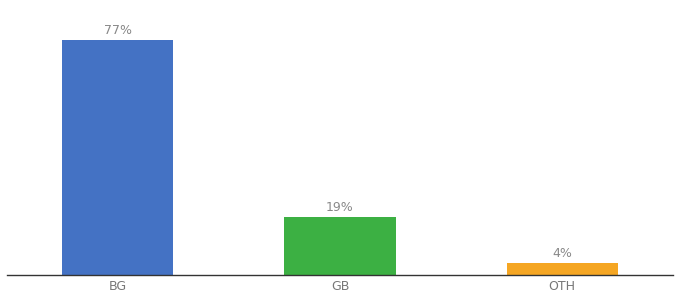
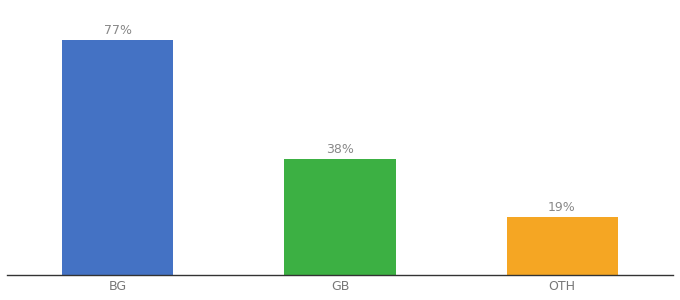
GB: 19% -> 38%
OTH: 4% -> 19%
